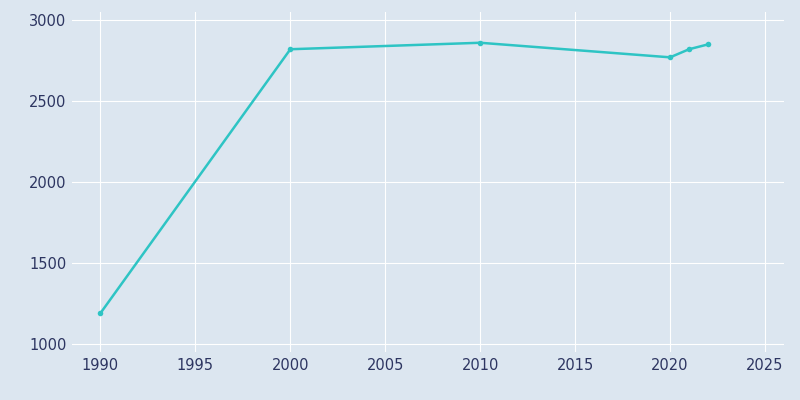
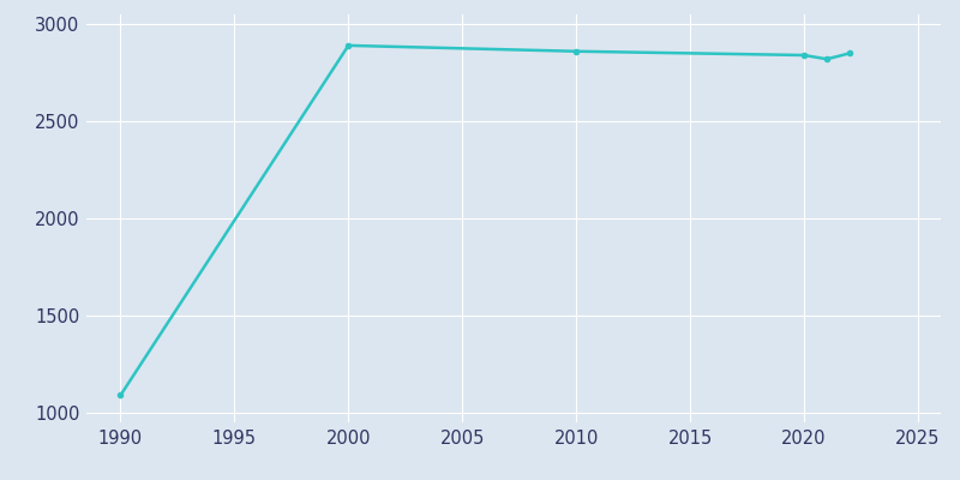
1990: 1190 -> 1090
2000: 2820 -> 2890
2020: 2770 -> 2840
